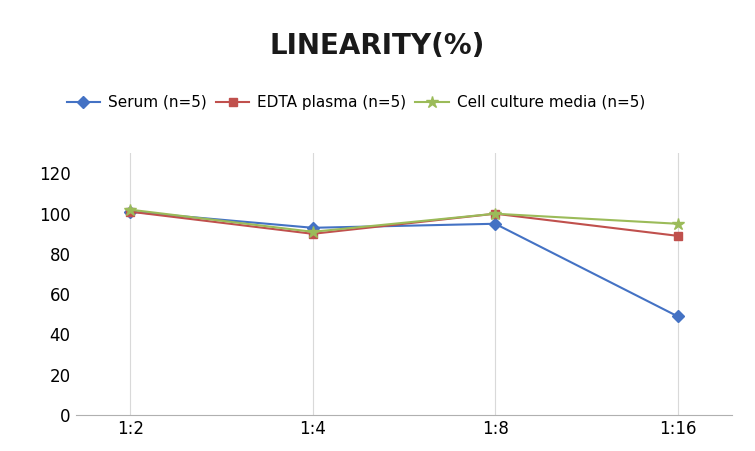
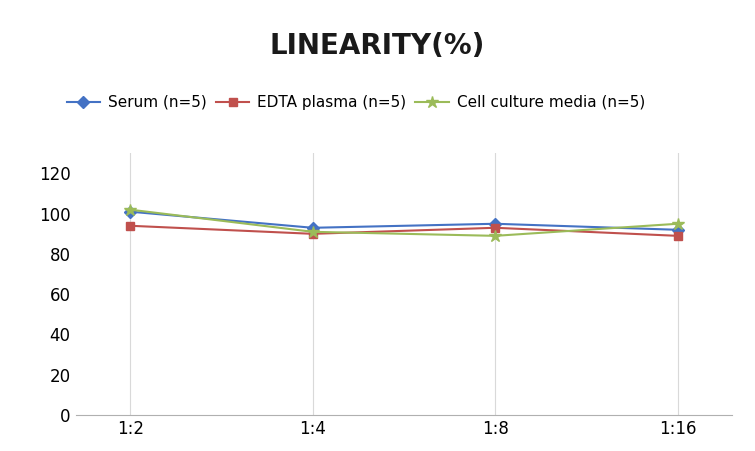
EDTA plasma (n=5)/1:2: 101 -> 94
EDTA plasma (n=5)/1:8: 100 -> 93
Cell culture media (n=5)/1:8: 100 -> 89
Serum (n=5)/1:16: 49 -> 92
